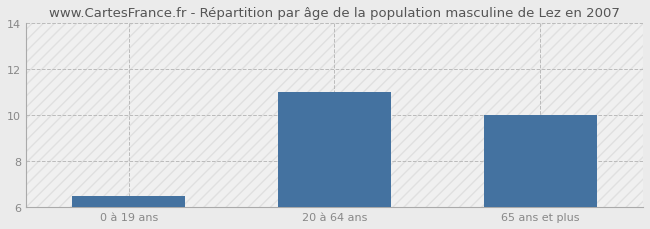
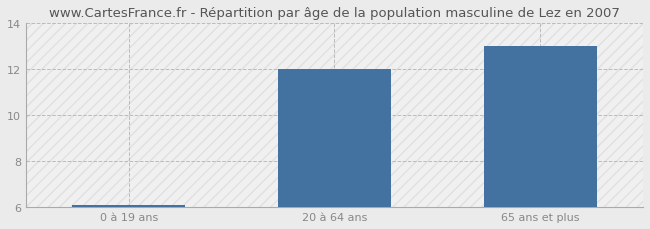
0 à 19 ans: 6.5 -> 6.1
20 à 64 ans: 11.0 -> 12.0
65 ans et plus: 10.0 -> 13.0
